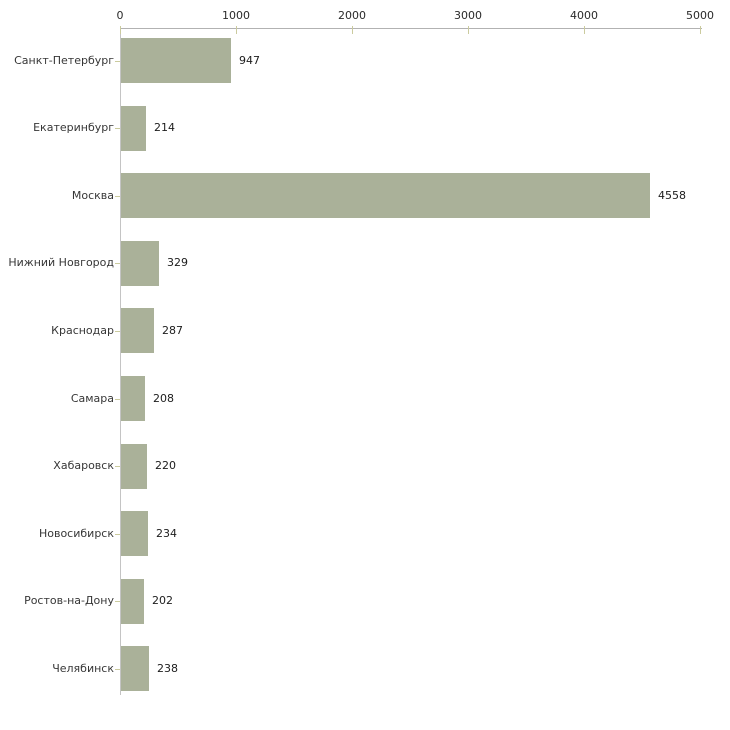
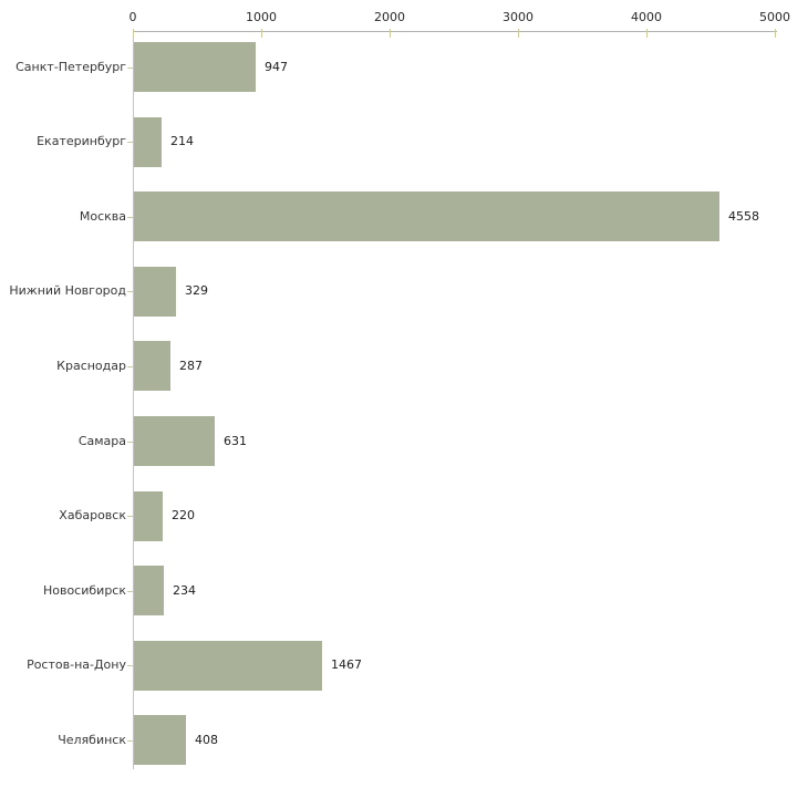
Самара: 208 -> 631
Ростов-на-Дону: 202 -> 1467
Челябинск: 238 -> 408
